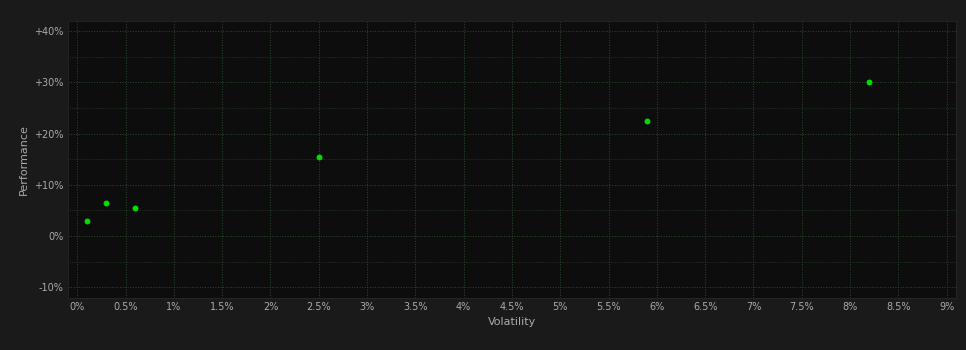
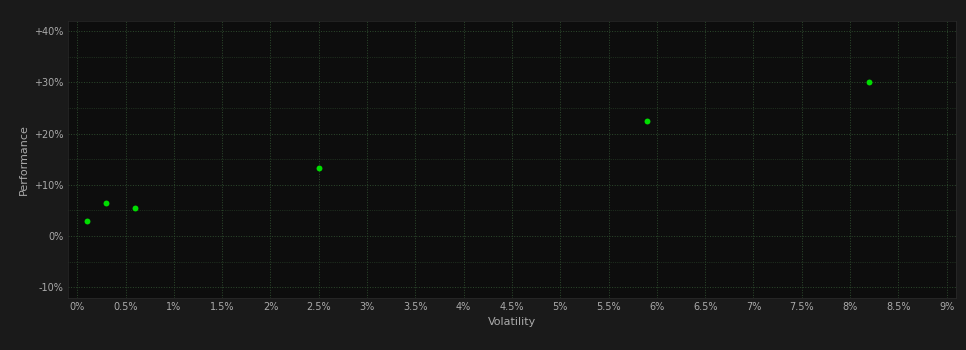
2.5%: 15.5% -> 13.2%
